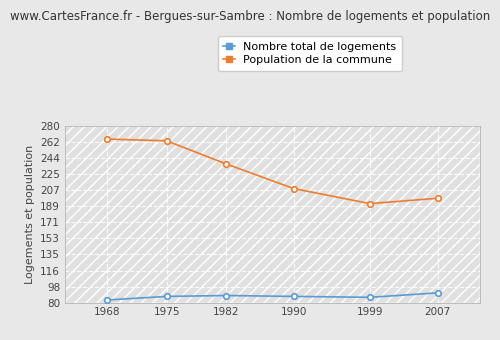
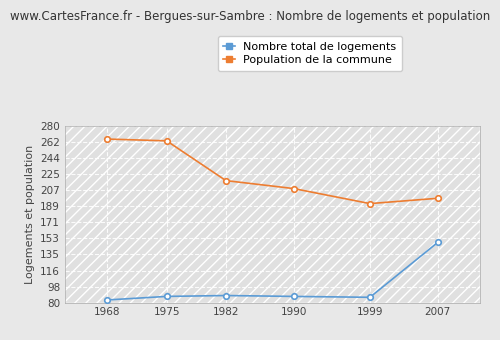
Population de la commune/1982: 237 -> 218
Nombre total de logements/2007: 91 -> 148
